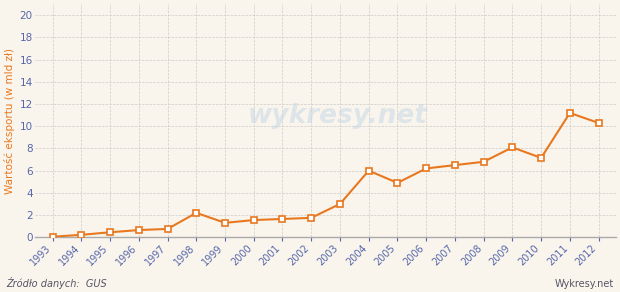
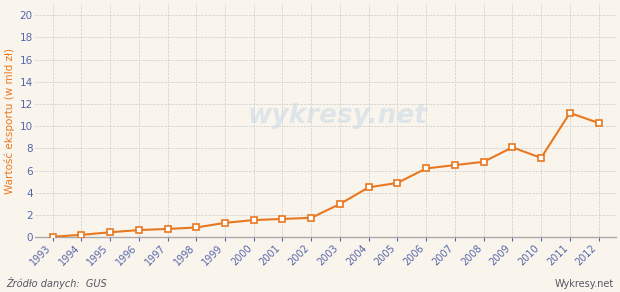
1998: 2.2 -> 0.9
2004: 6.0 -> 4.5
